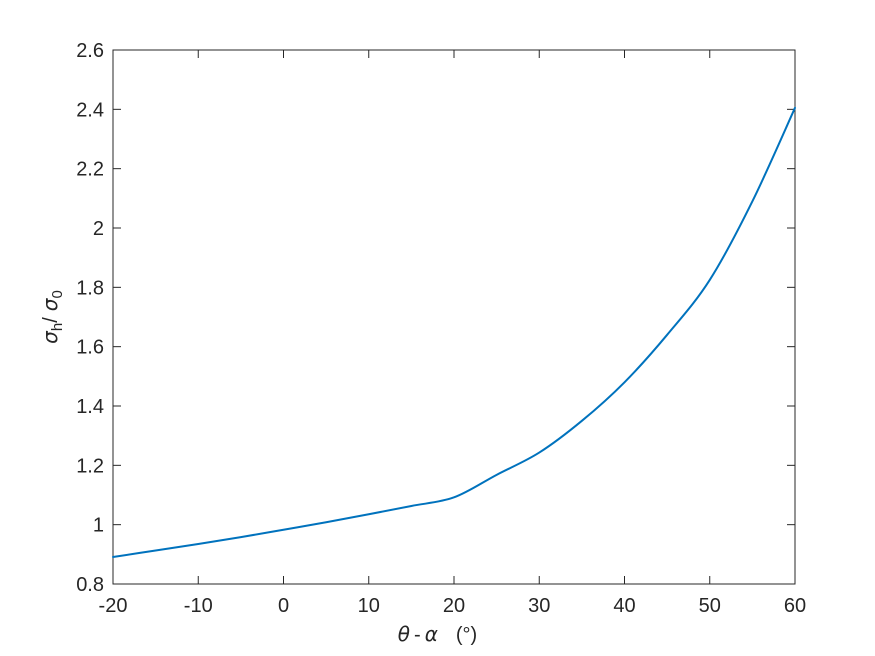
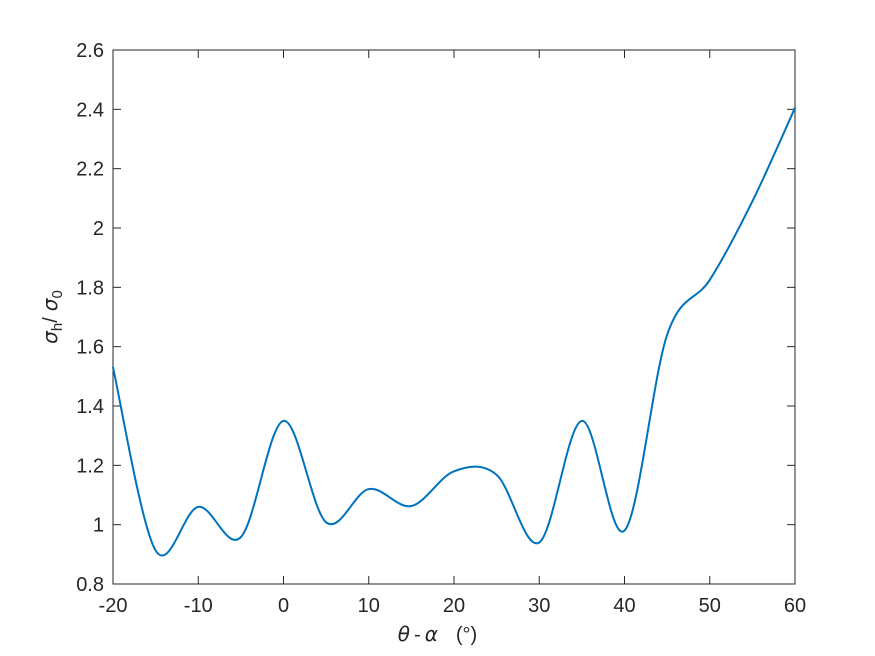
-20: 0.89 -> 1.53
-10: 0.94 -> 1.06
0: 0.98 -> 1.35
10: 1.03 -> 1.12
20: 1.09 -> 1.18
30: 1.24 -> 0.94
40: 1.48 -> 0.98
